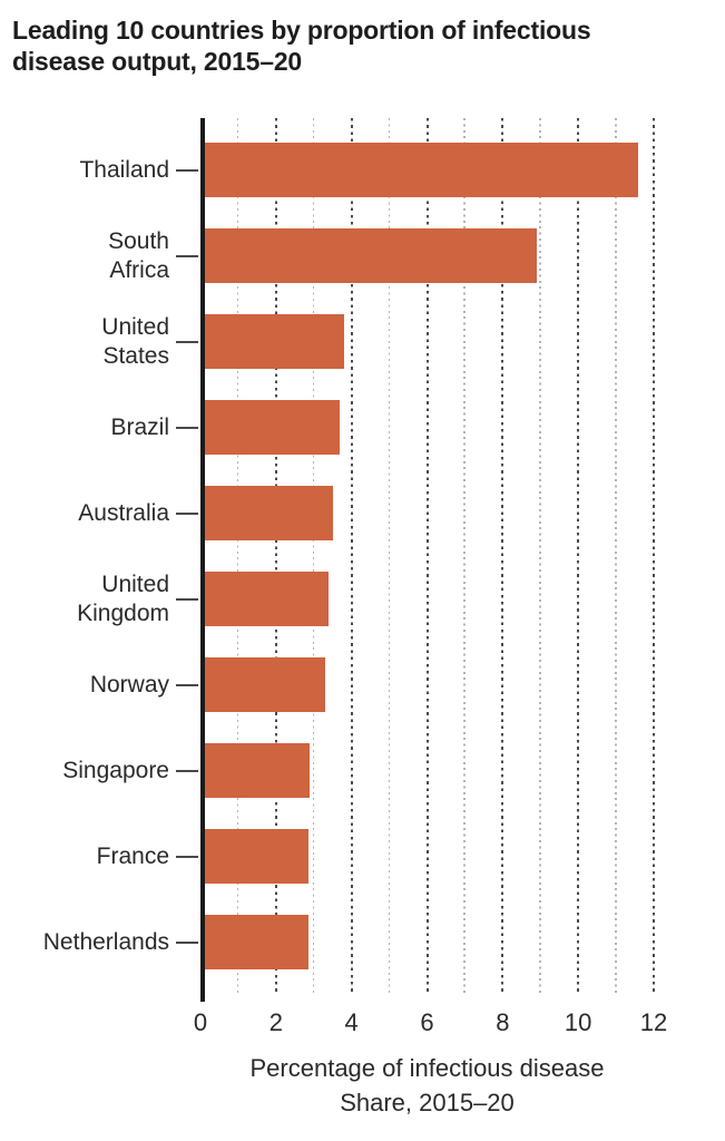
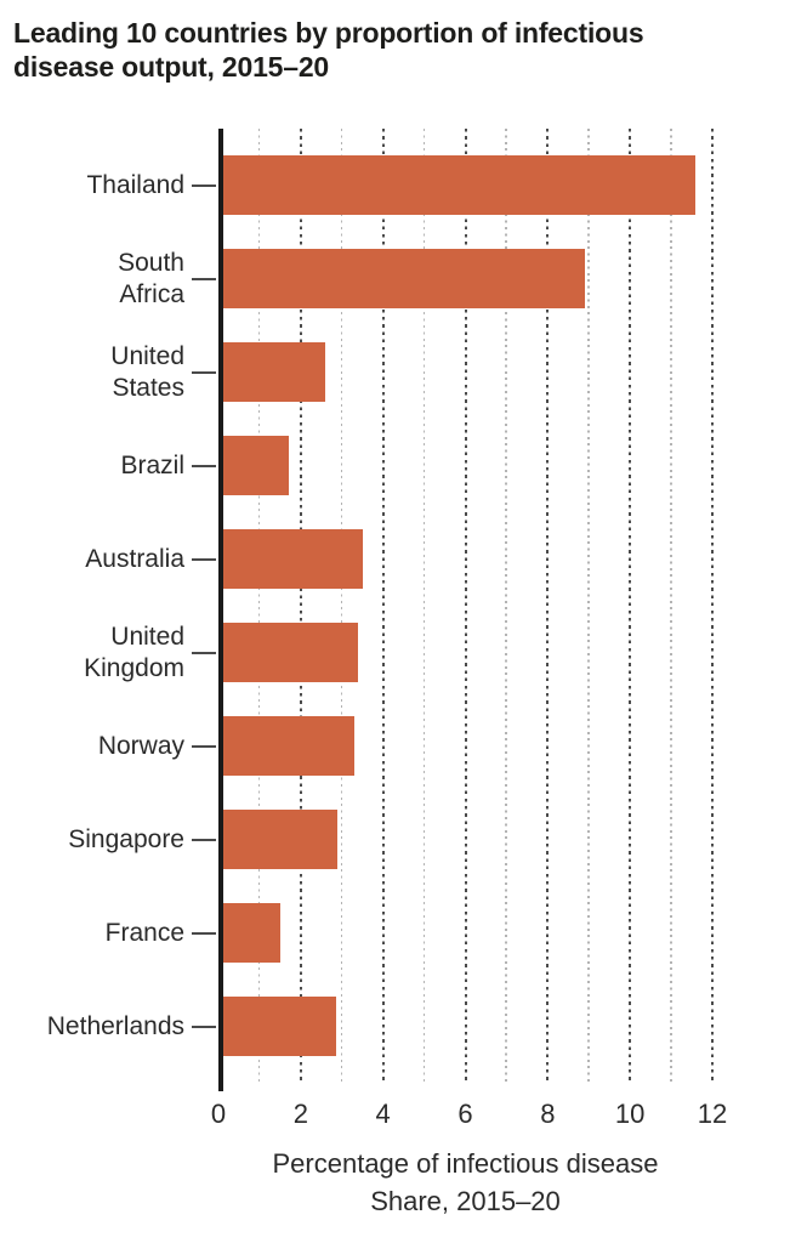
United States: 3.8 -> 2.6
Brazil: 3.7 -> 1.7
France: 2.9 -> 1.5
